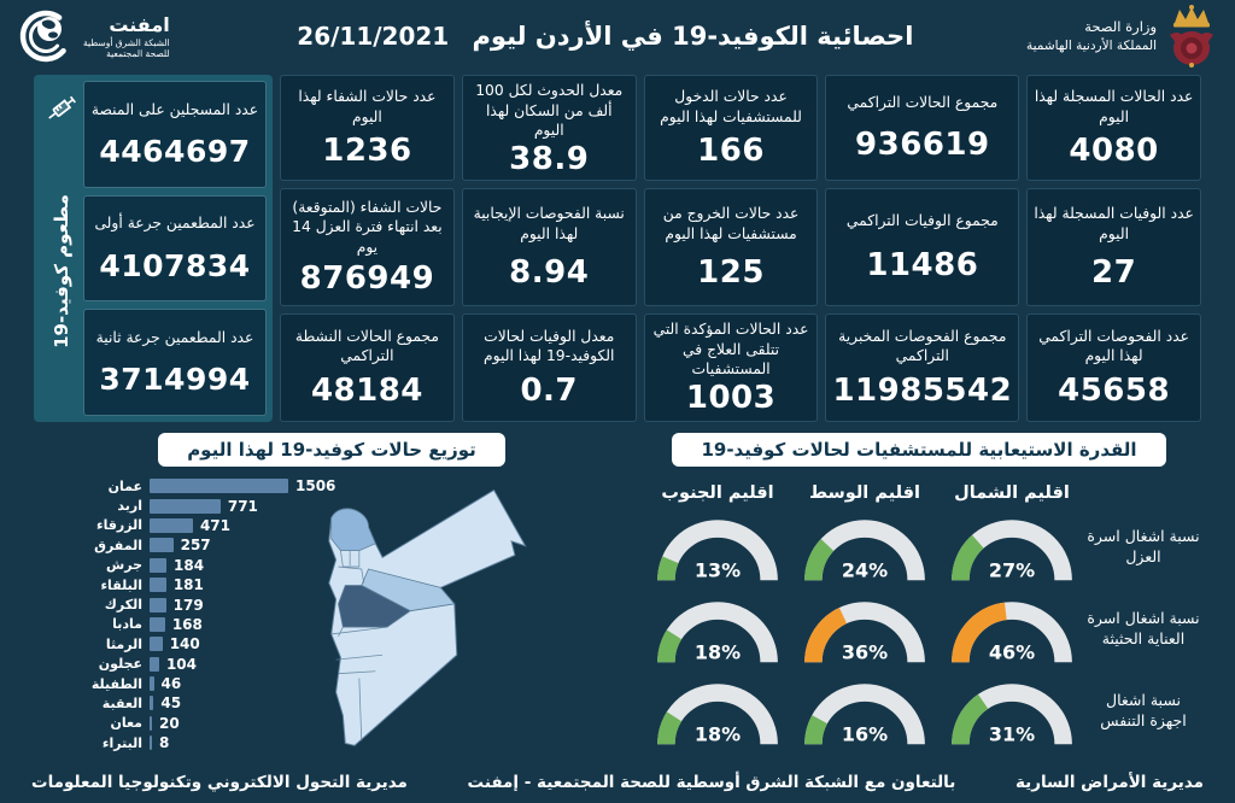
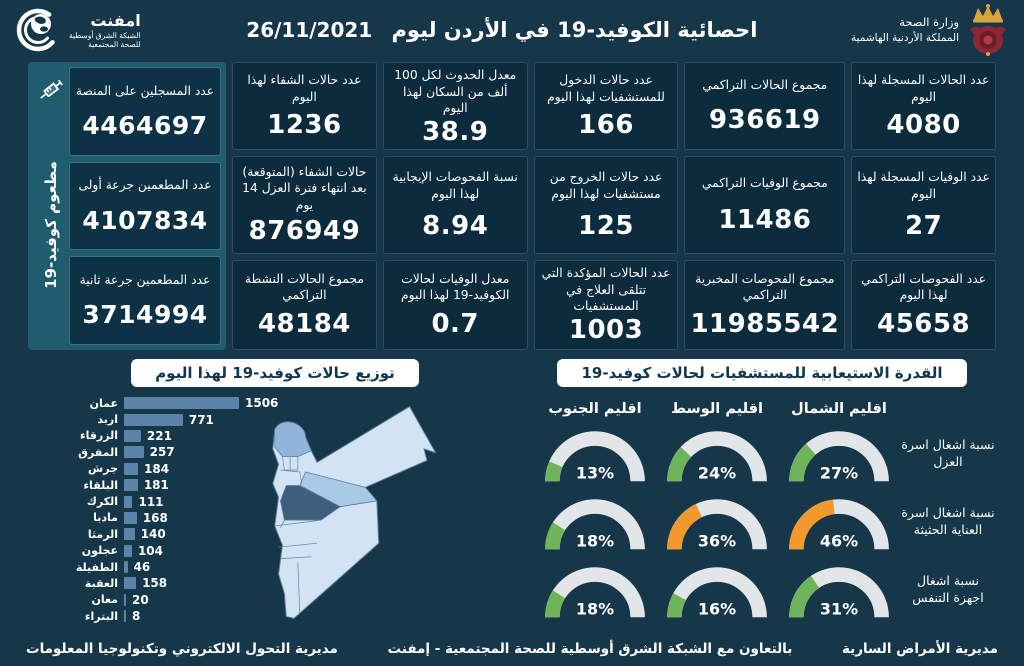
توزيع حالات كوفيد-19 لهذا اليوم/الزرقاء: 471 -> 221
توزيع حالات كوفيد-19 لهذا اليوم/الكرك: 179 -> 111
توزيع حالات كوفيد-19 لهذا اليوم/العقبة: 45 -> 158
